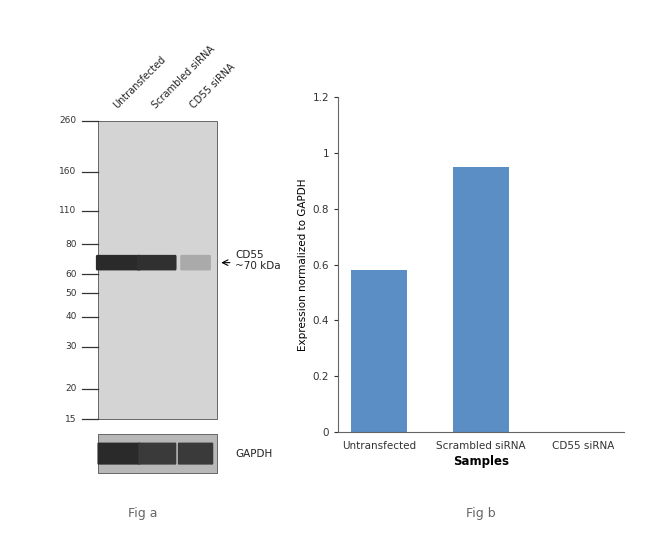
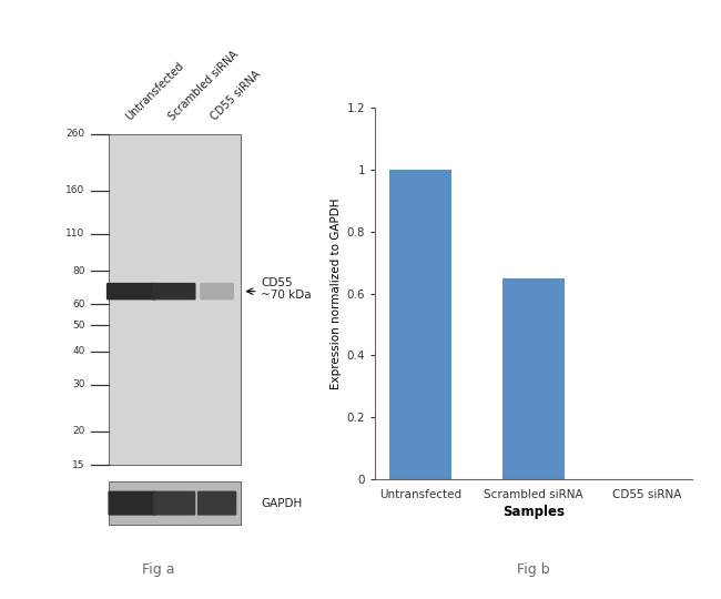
Untransfected: 0.58 -> 1.00
Scrambled siRNA: 0.95 -> 0.65
